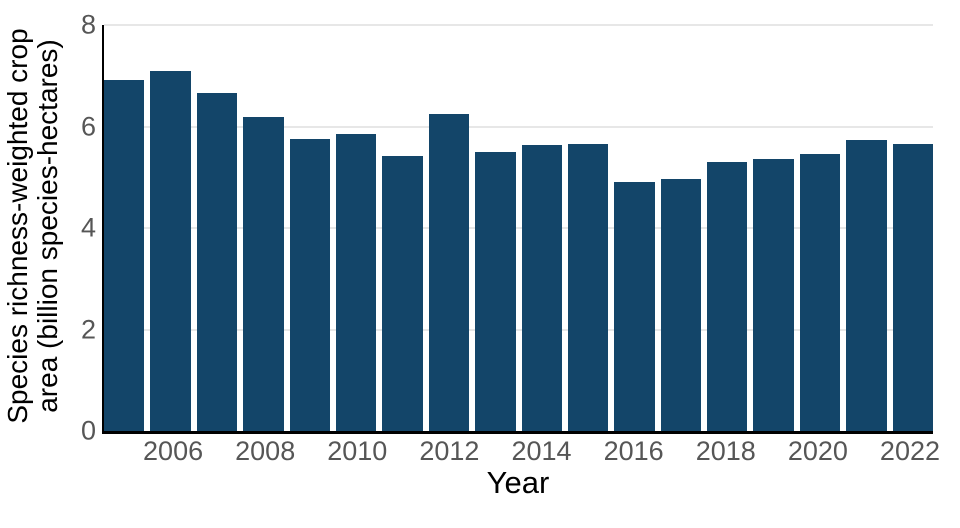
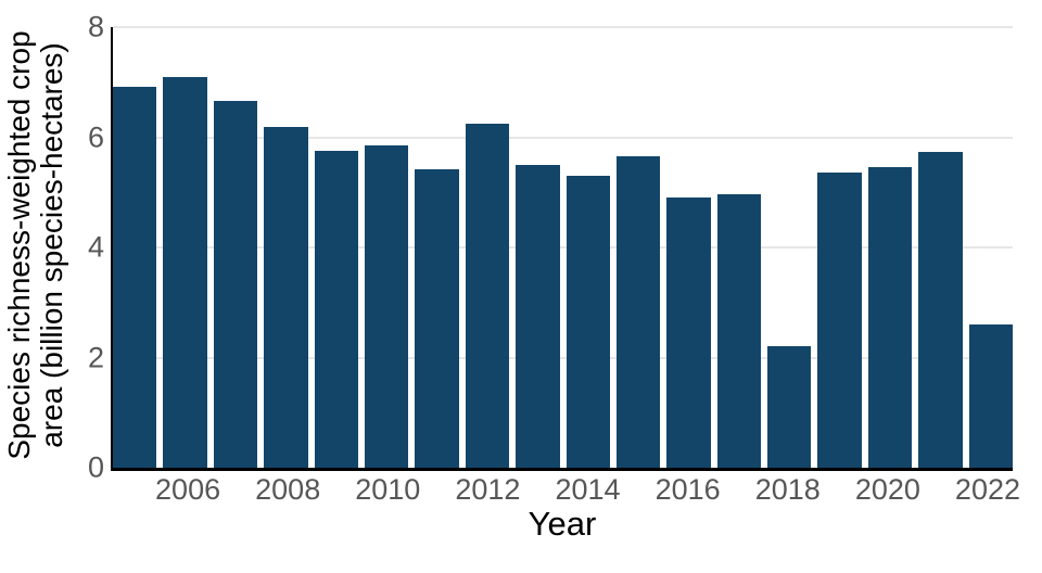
2014: 5.6 -> 5.3
2018: 5.3 -> 2.2
2022: 5.7 -> 2.6
